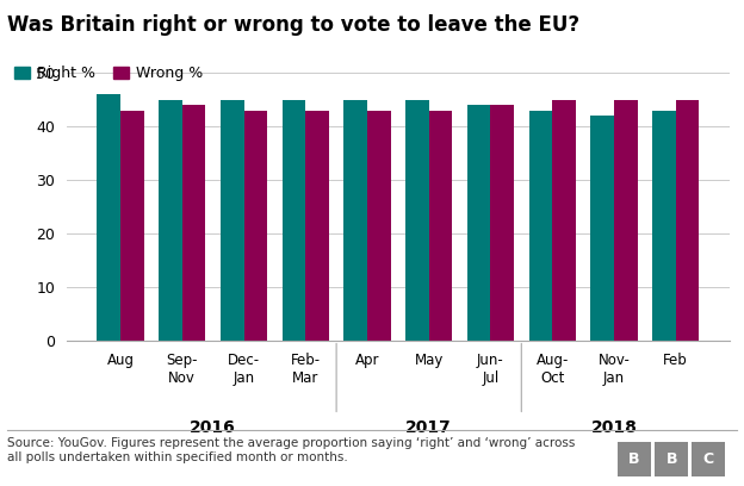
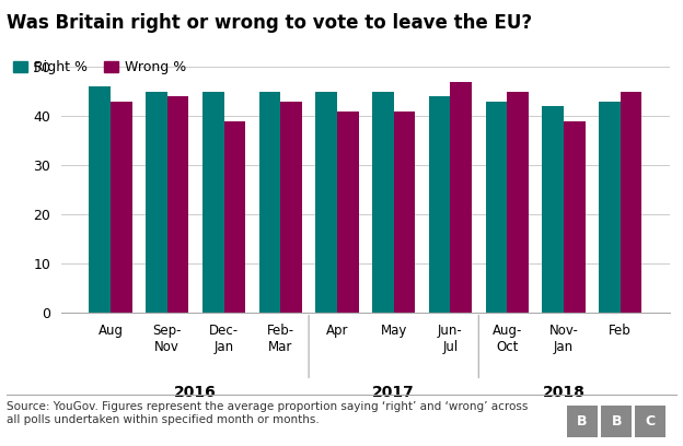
Wrong %/Dec- Jan: 43 -> 39
Wrong %/Apr: 43 -> 41
Wrong %/May: 43 -> 41
Wrong %/Jun- Jul: 44 -> 47
Wrong %/Nov- Jan: 45 -> 39
